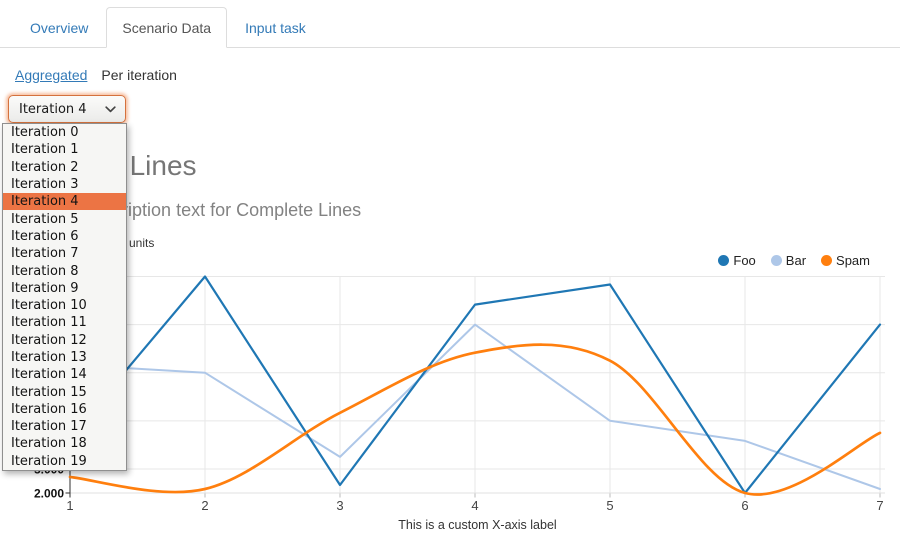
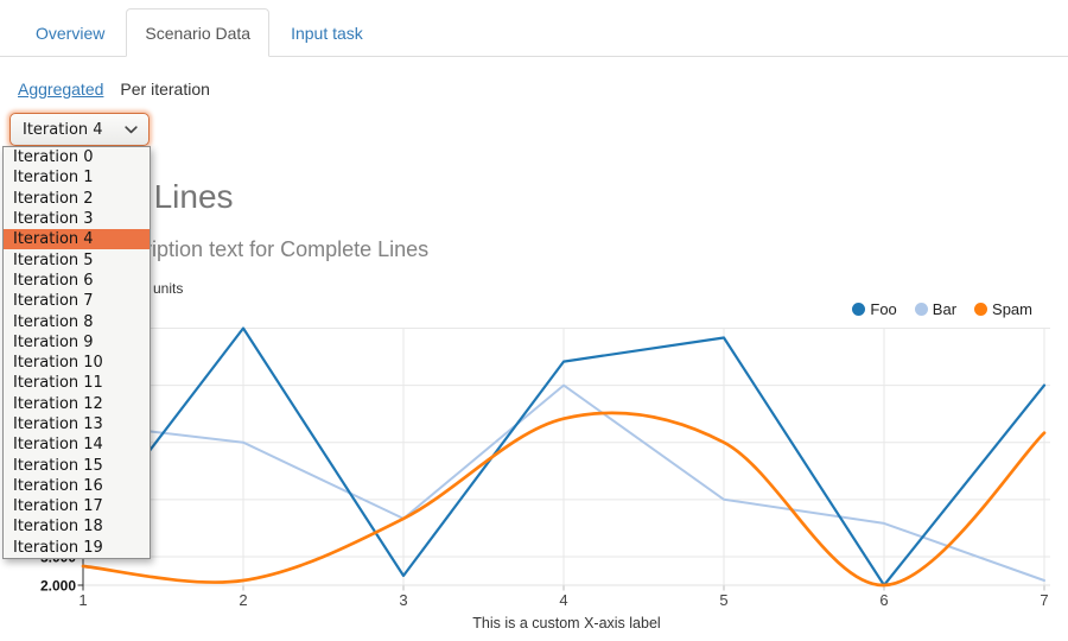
Foo/1: 9000 -> 7000
Bar/1: 18000 -> 19000
Bar/3: 6000 -> 9000
Spam/3: 12000 -> 9000
Spam/5: 18000 -> 17000
Spam/7: 10000 -> 18000
